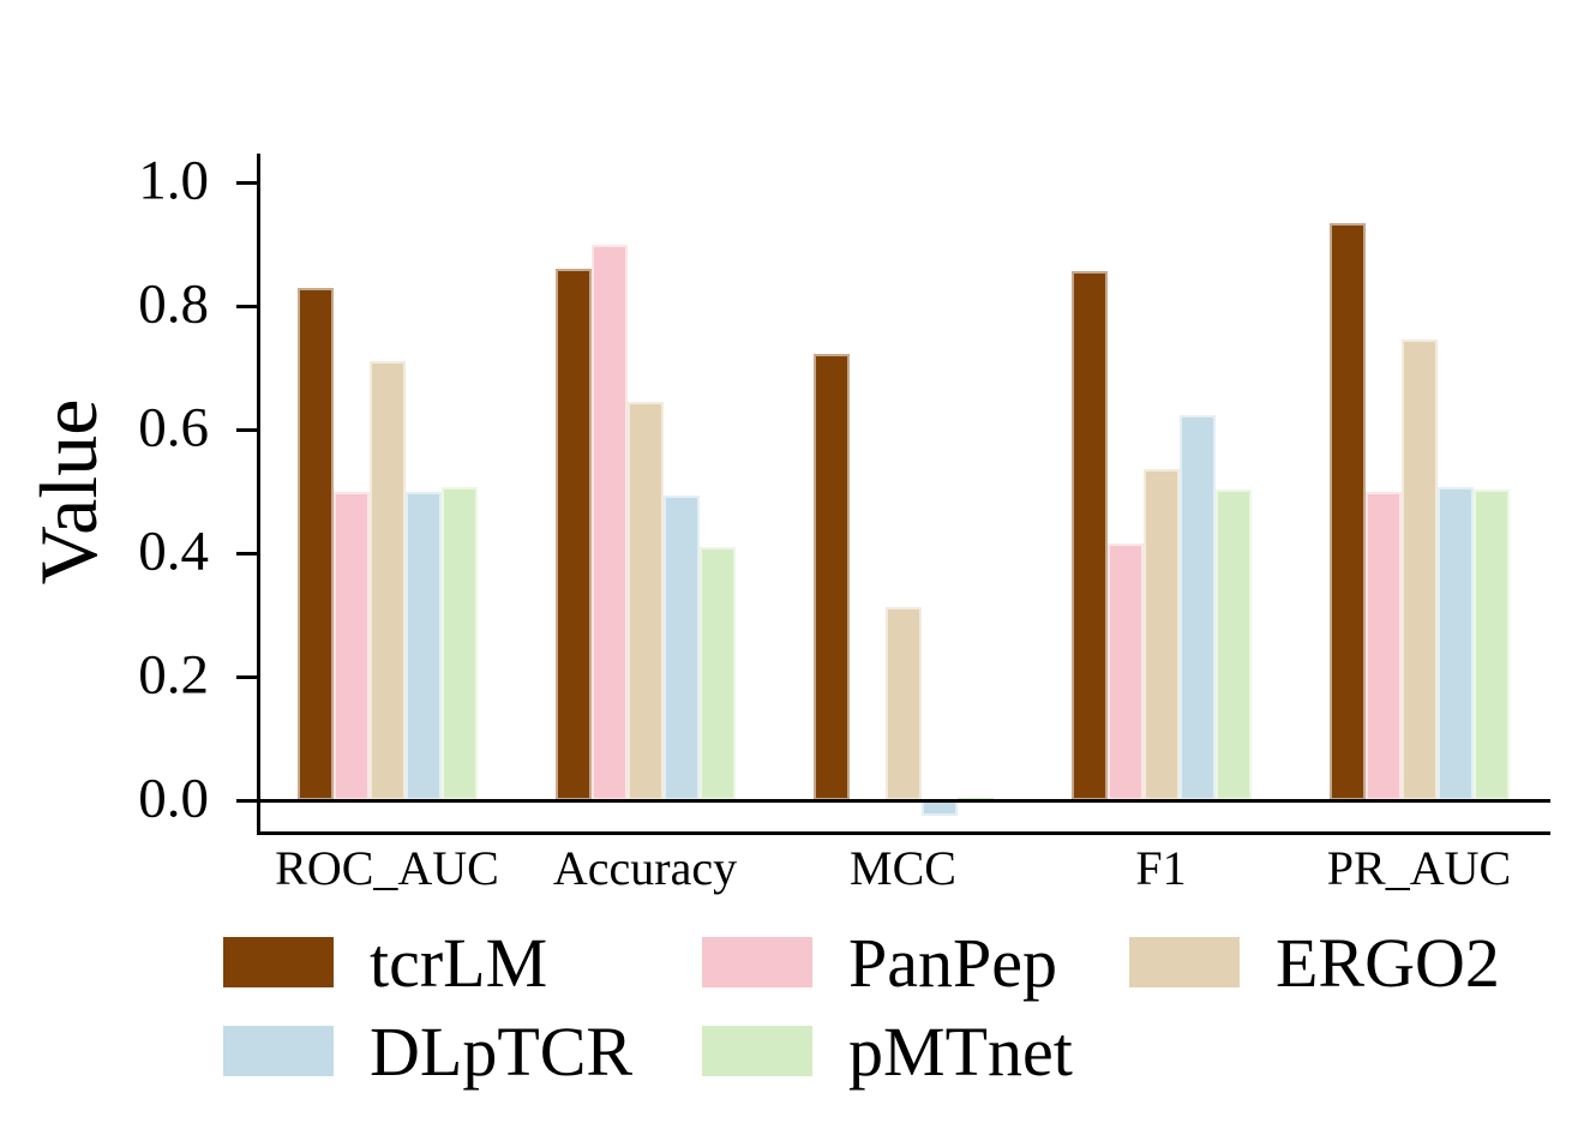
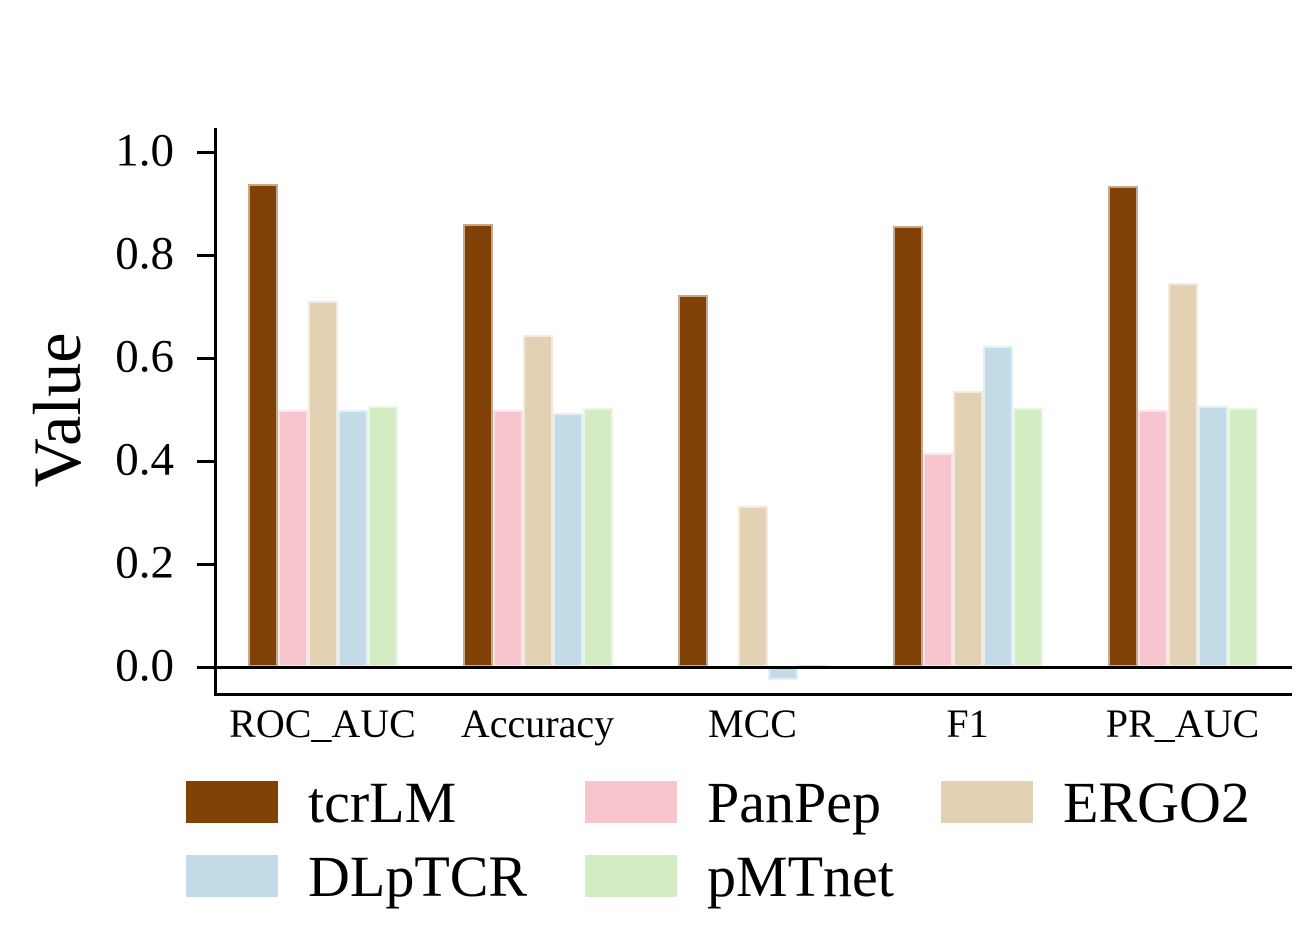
tcrLM/ROC_AUC: 0.83 -> 0.94
PanPep/Accuracy: 0.90 -> 0.50
pMTnet/Accuracy: 0.41 -> 0.50
